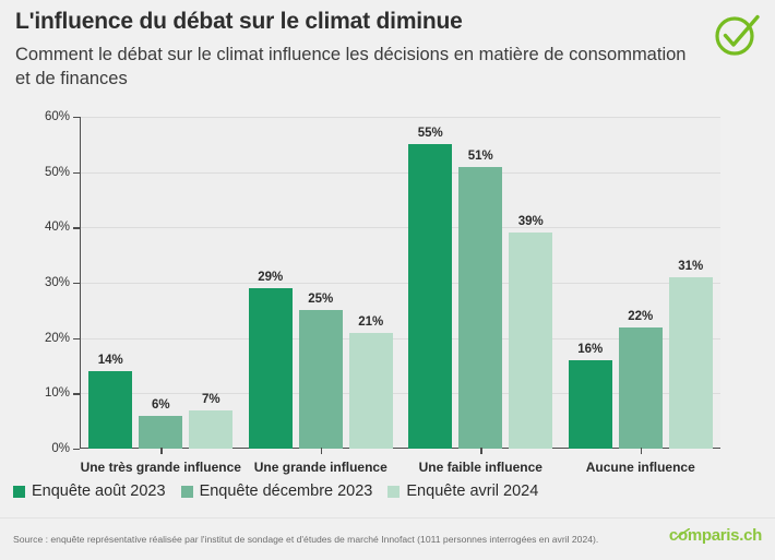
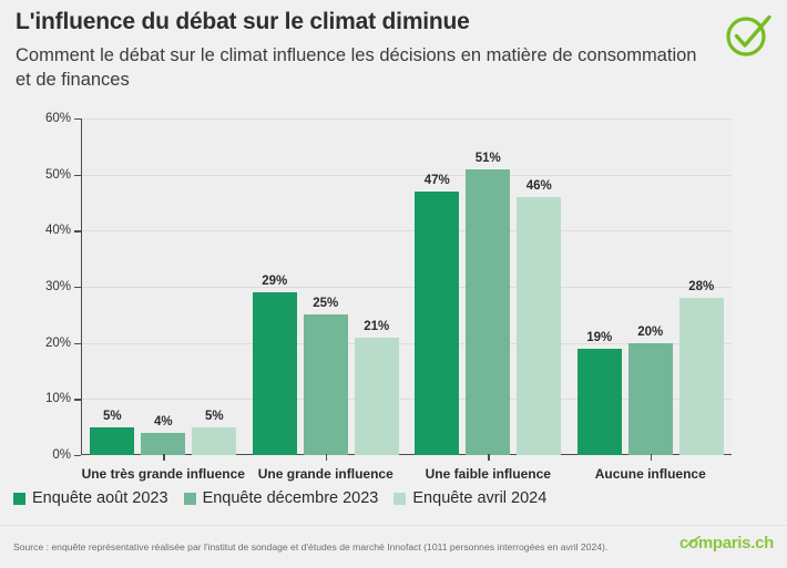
Enquête août 2023/Une très grande influence: 14% -> 5%
Enquête décembre 2023/Une très grande influence: 6% -> 4%
Enquête avril 2024/Une très grande influence: 7% -> 5%
Enquête août 2023/Une faible influence: 55% -> 47%
Enquête avril 2024/Une faible influence: 39% -> 46%
Enquête août 2023/Aucune influence: 16% -> 19%
Enquête décembre 2023/Aucune influence: 22% -> 20%
Enquête avril 2024/Aucune influence: 31% -> 28%
